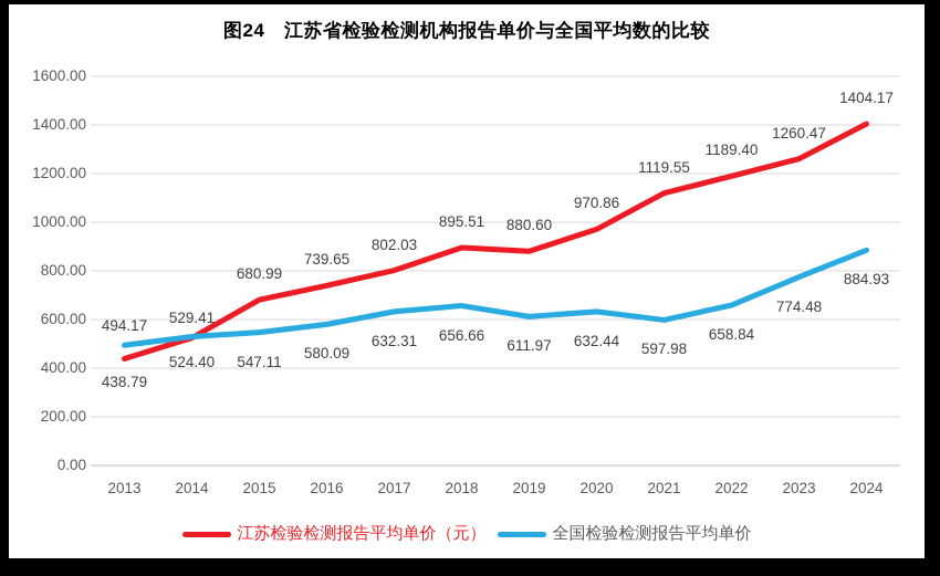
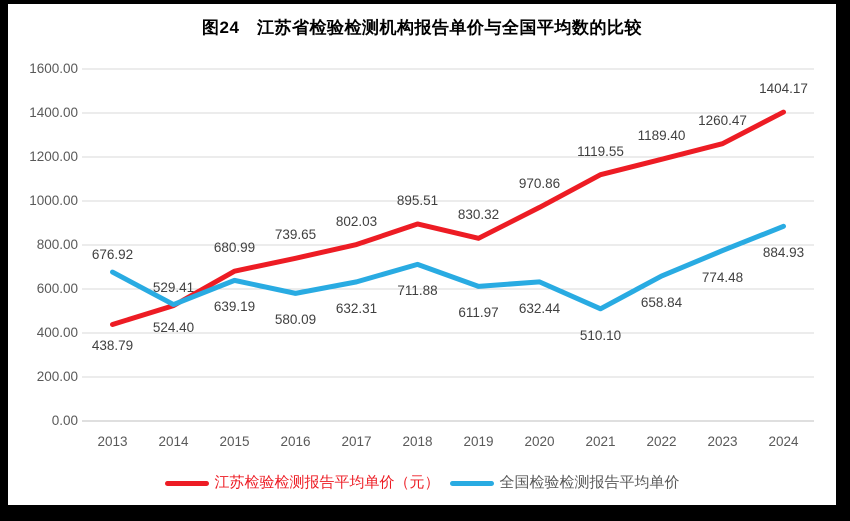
全国检验检测报告平均单价/2013: 494.17 -> 676.92
全国检验检测报告平均单价/2015: 547.11 -> 639.19
全国检验检测报告平均单价/2018: 656.66 -> 711.88
江苏检验检测报告平均单价（元）/2019: 880.60 -> 830.32
全国检验检测报告平均单价/2021: 597.98 -> 510.10
